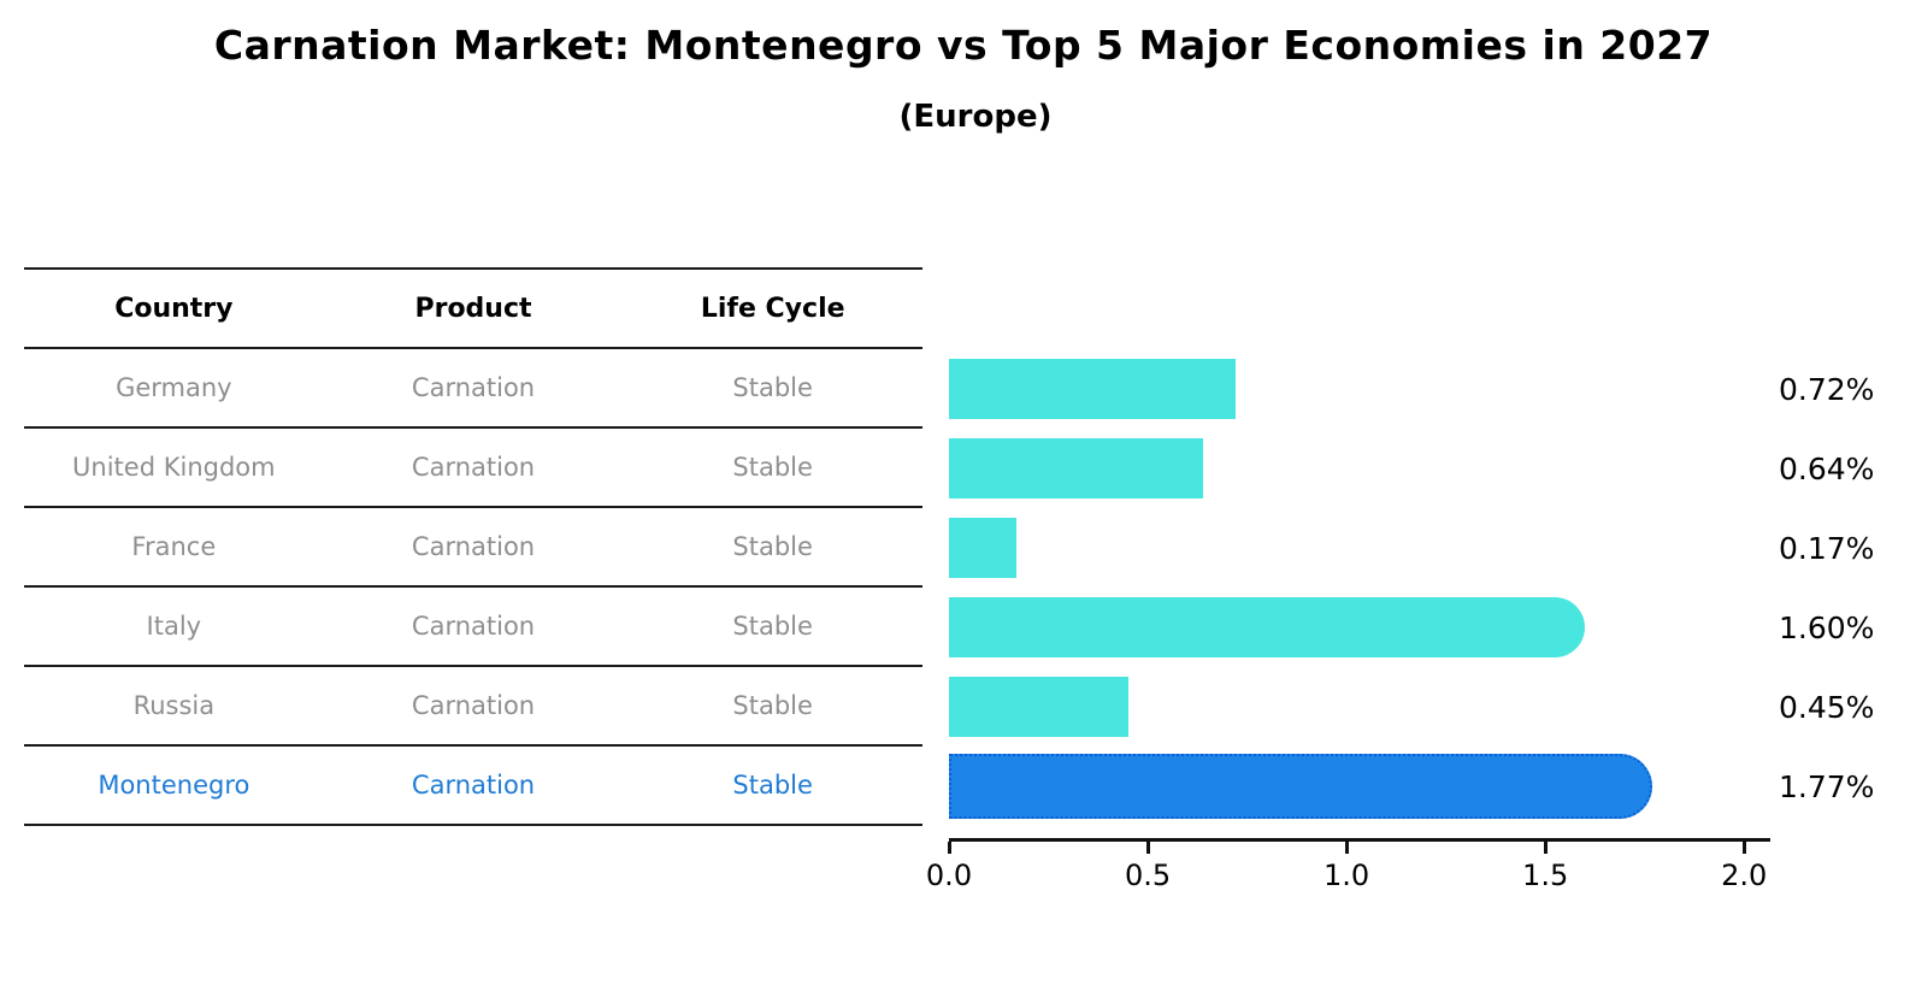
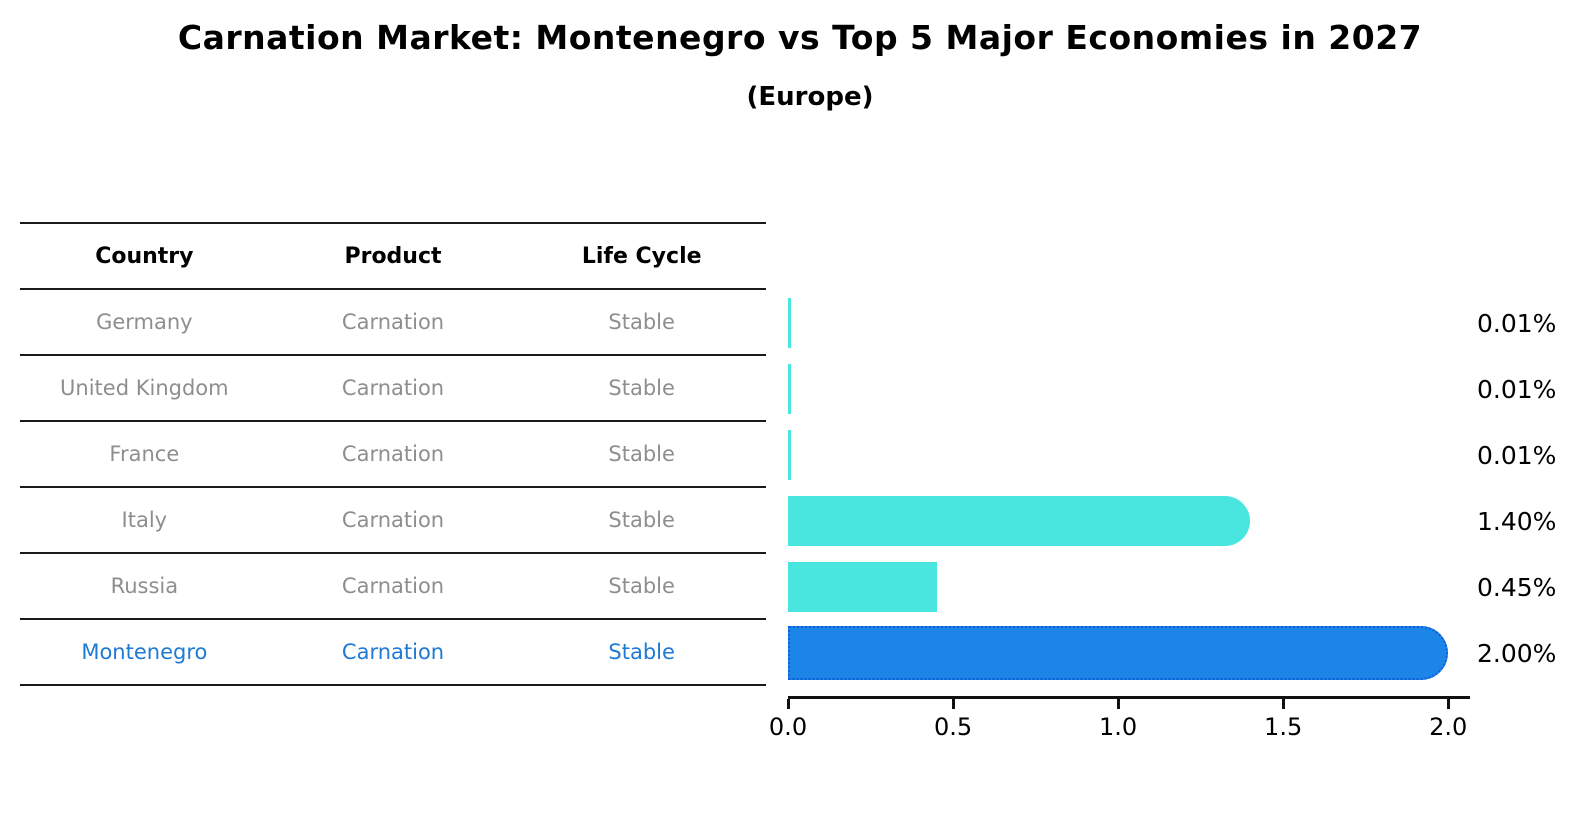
Germany: 0.72% -> 0.01%
United Kingdom: 0.64% -> 0.01%
France: 0.17% -> 0.01%
Italy: 1.60% -> 1.40%
Montenegro: 1.77% -> 2.00%
